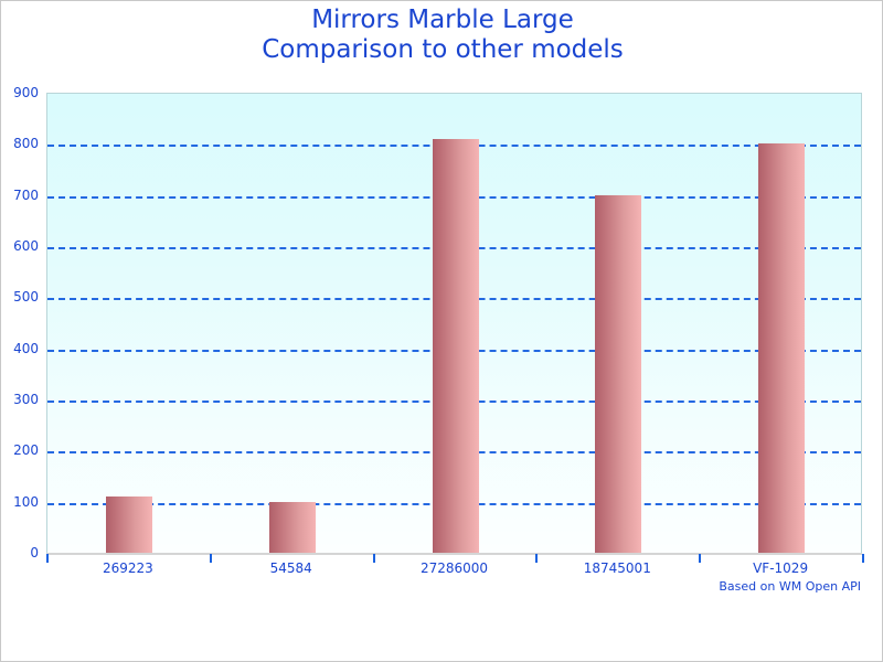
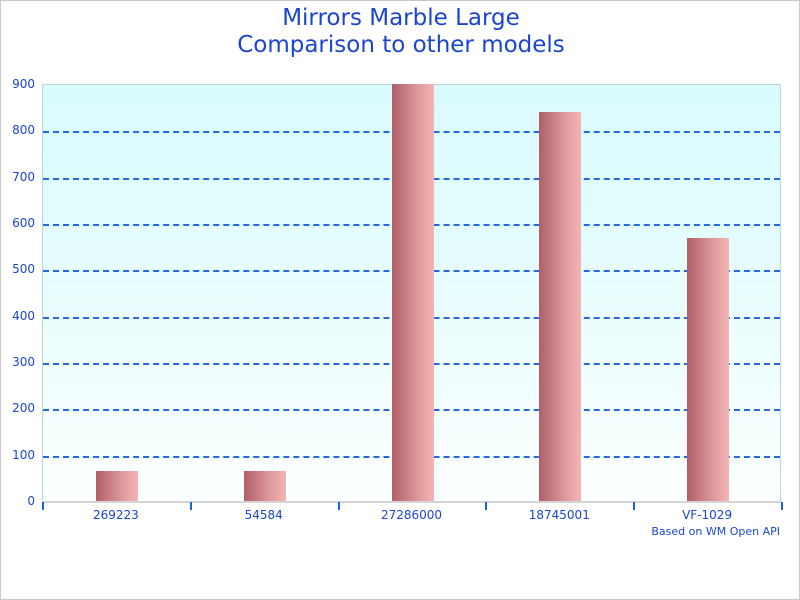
269223: 110 -> 60
54584: 100 -> 60
27286000: 810 -> 900
18745001: 700 -> 840
VF-1029: 800 -> 570
